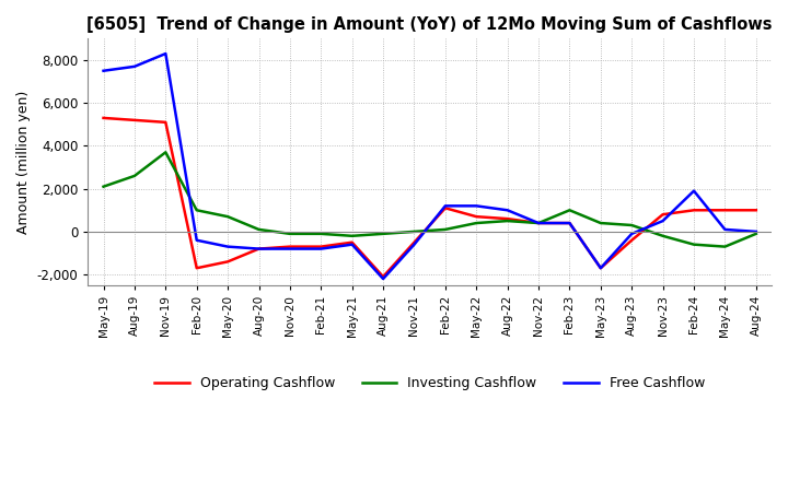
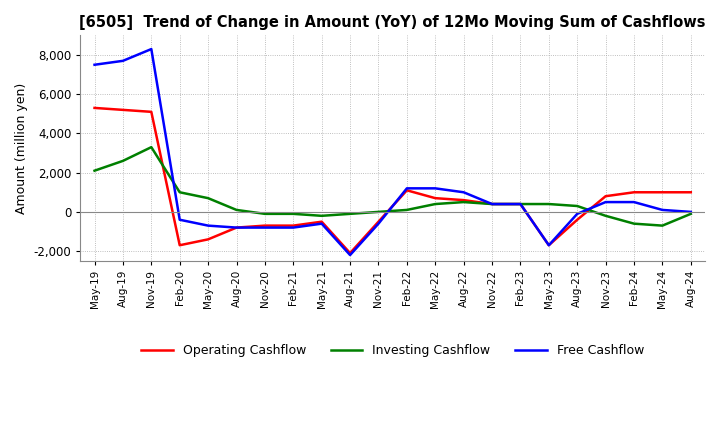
Investing Cashflow/Nov-19: 3,700 -> 3,300
Investing Cashflow/Feb-23: 1,000 -> 400
Free Cashflow/Feb-24: 1,900 -> 500
